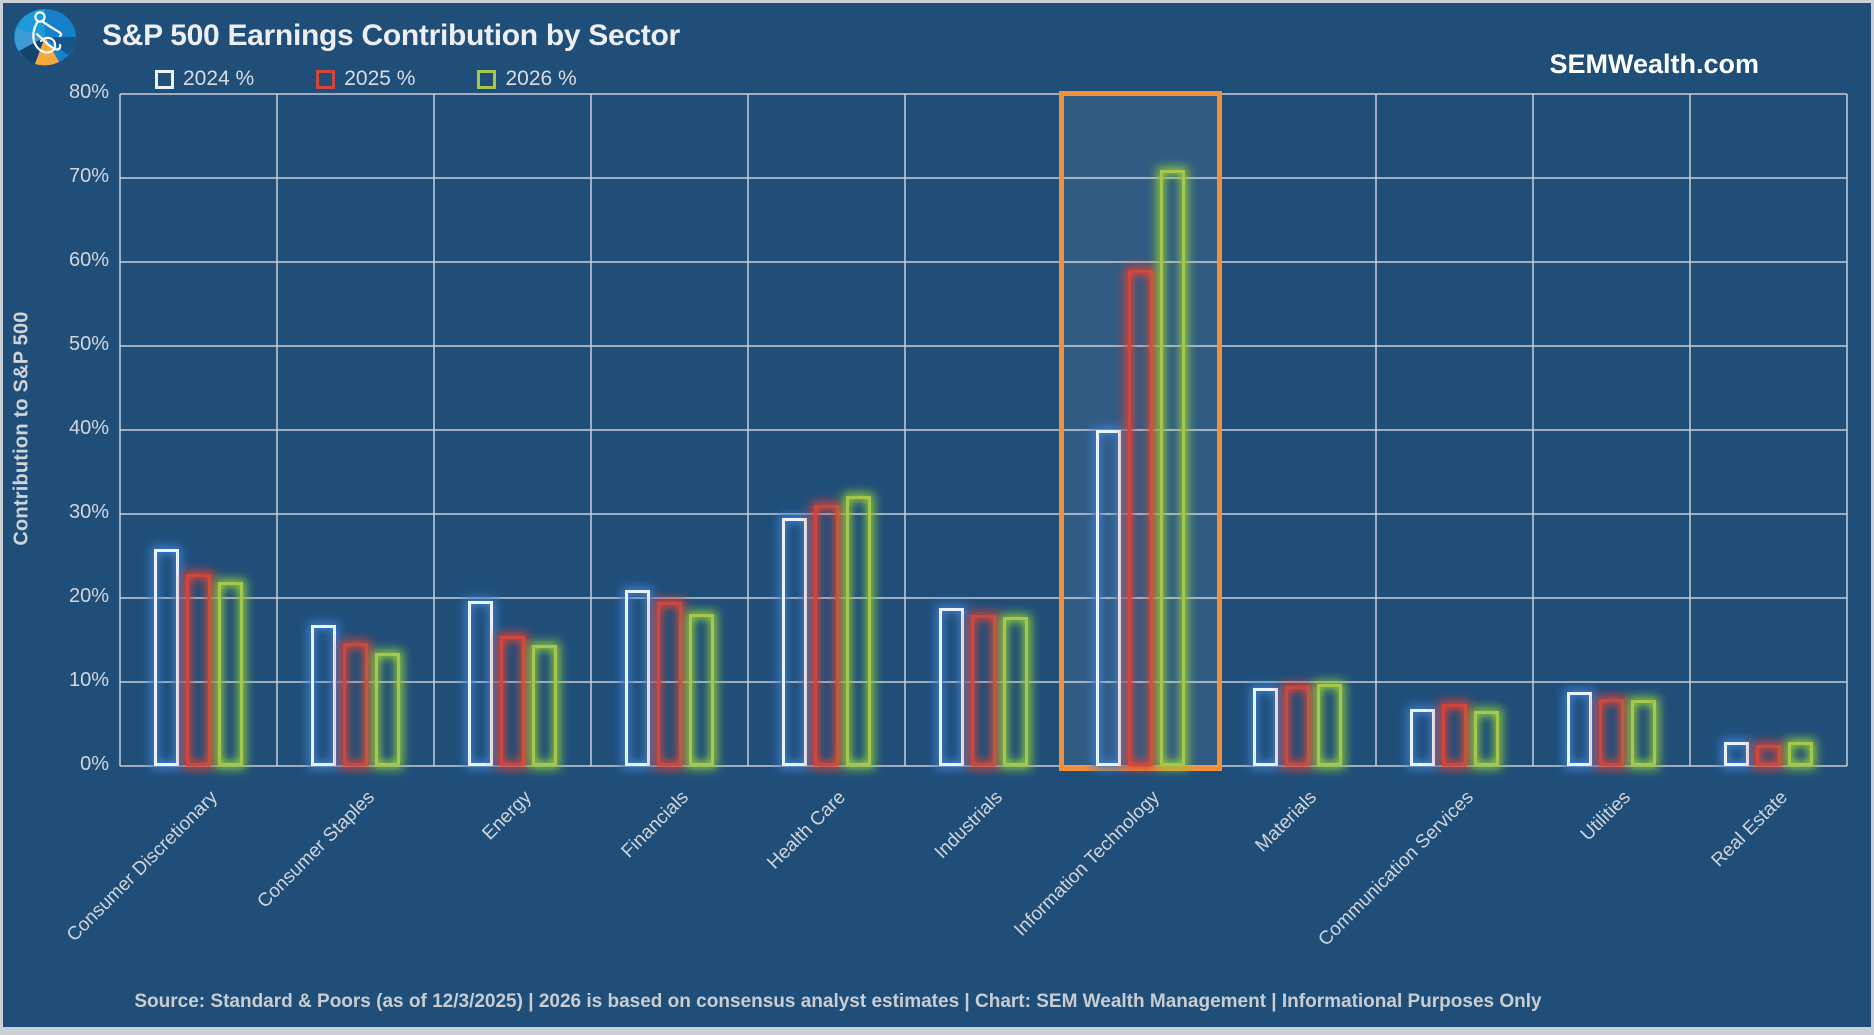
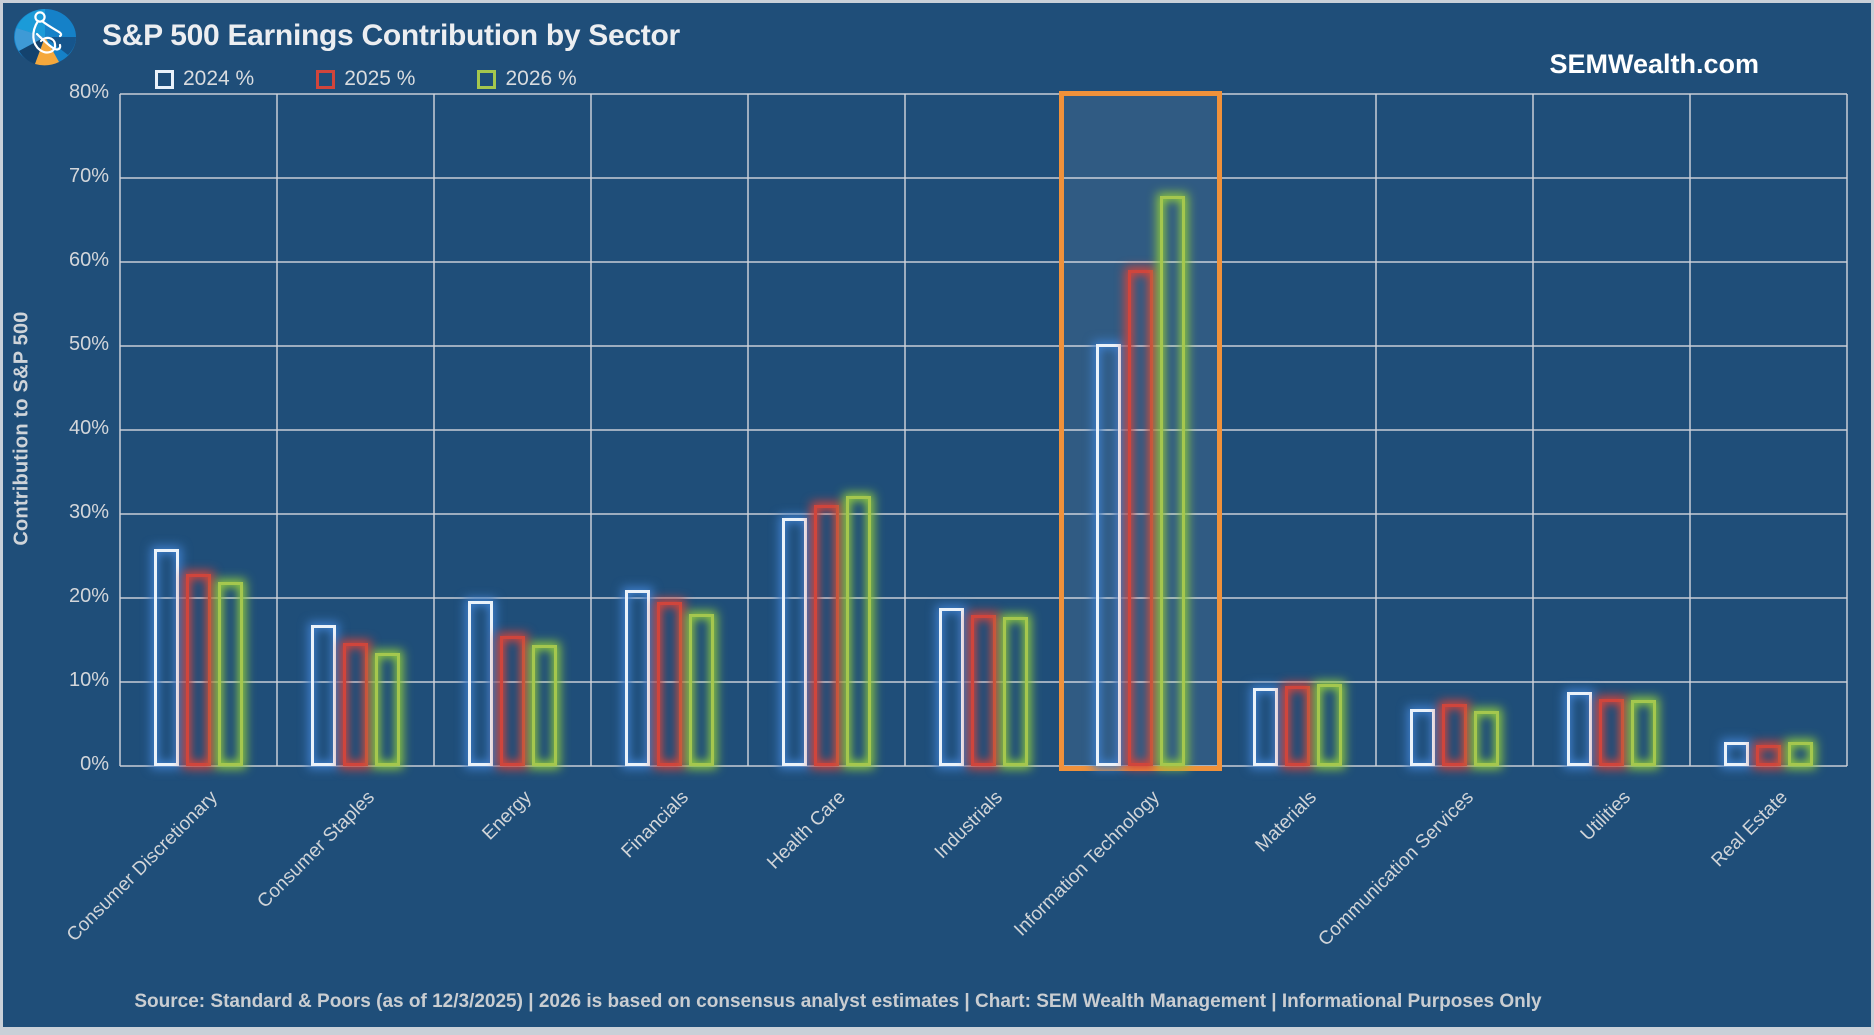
2024 %/Information Technology: 40% -> 50%
2026 %/Information Technology: 71% -> 68%
